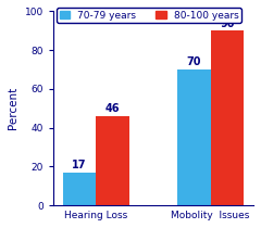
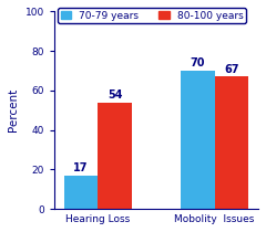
80-100 years/Hearing Loss: 46 -> 54
80-100 years/Mobolity Issues: 90 -> 67
